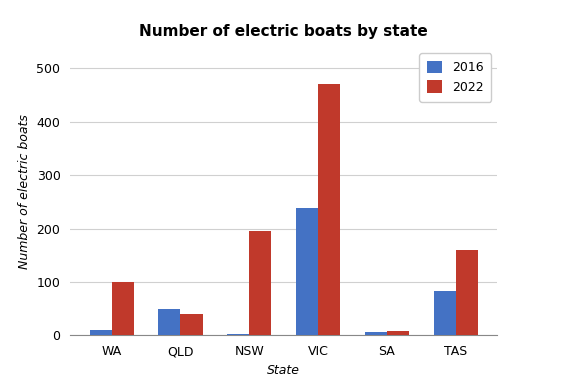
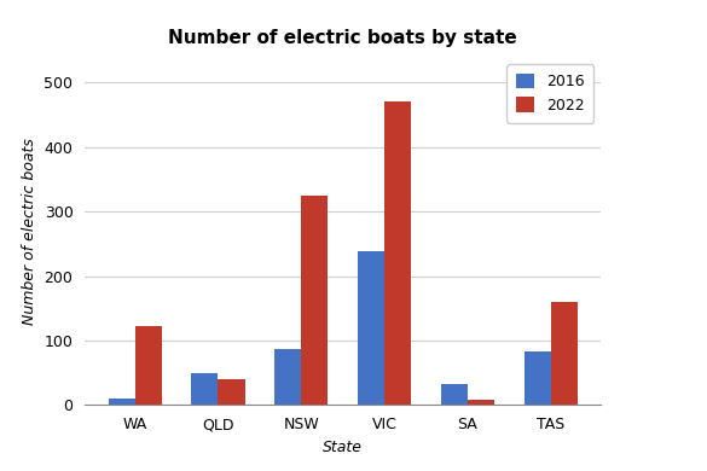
2022/WA: 100 -> 122
2016/NSW: 2 -> 86
2022/NSW: 195 -> 324
2016/SA: 7 -> 32
